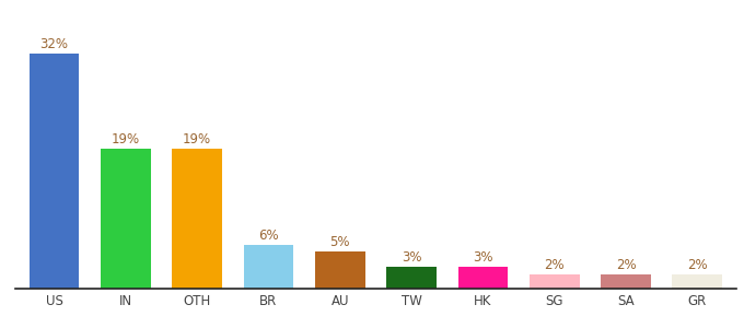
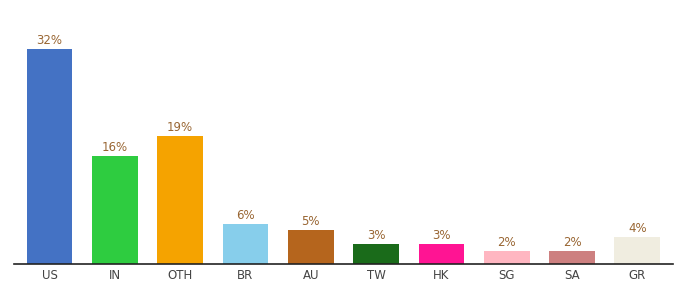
IN: 19% -> 16%
GR: 2% -> 4%
